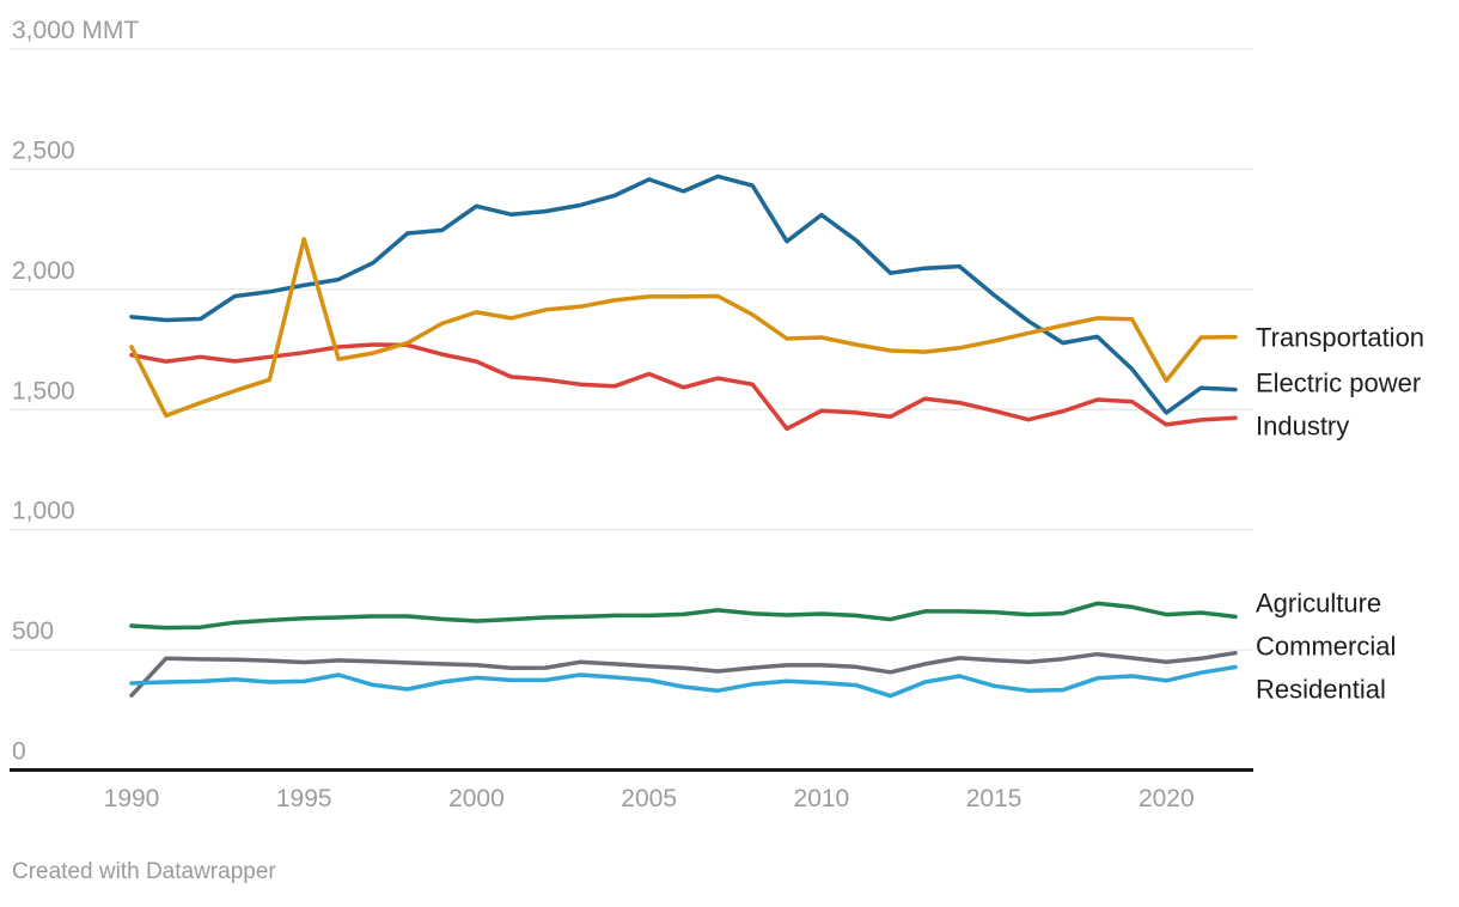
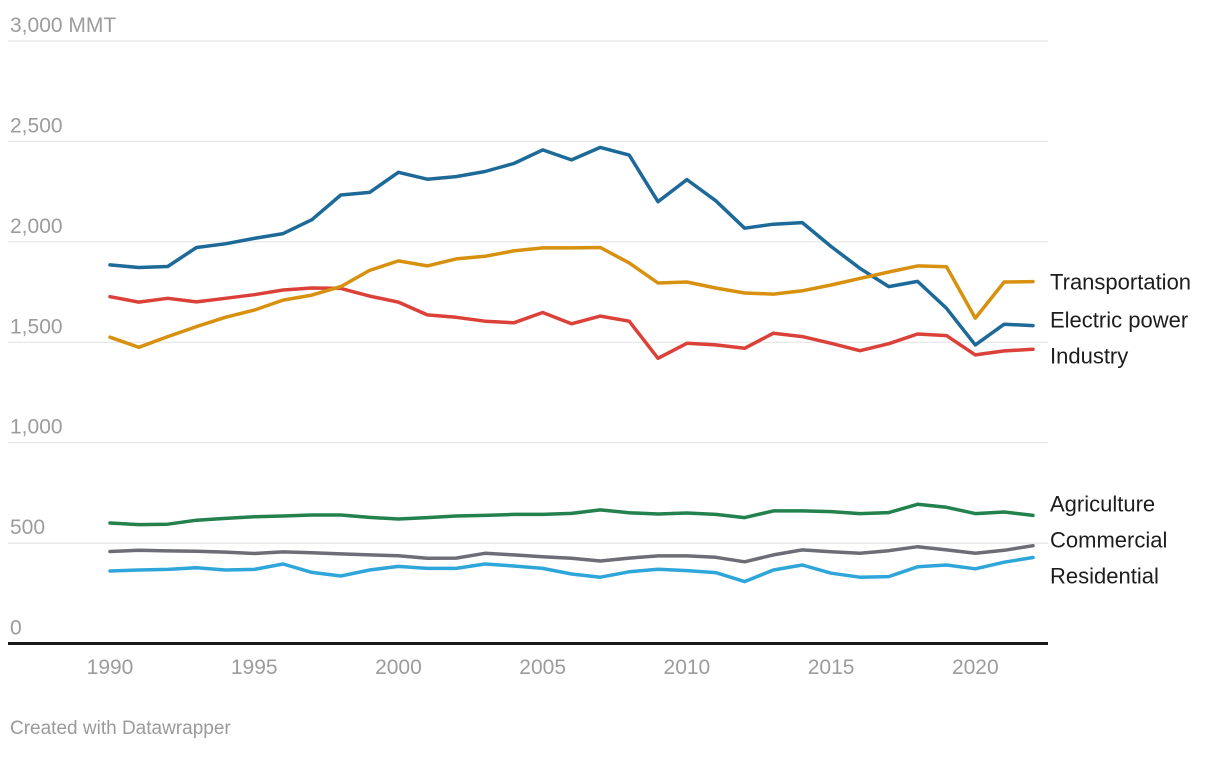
Transportation/1990: 1760 -> 1520
Commercial/1990: 310 -> 460
Transportation/1995: 2210 -> 1660
